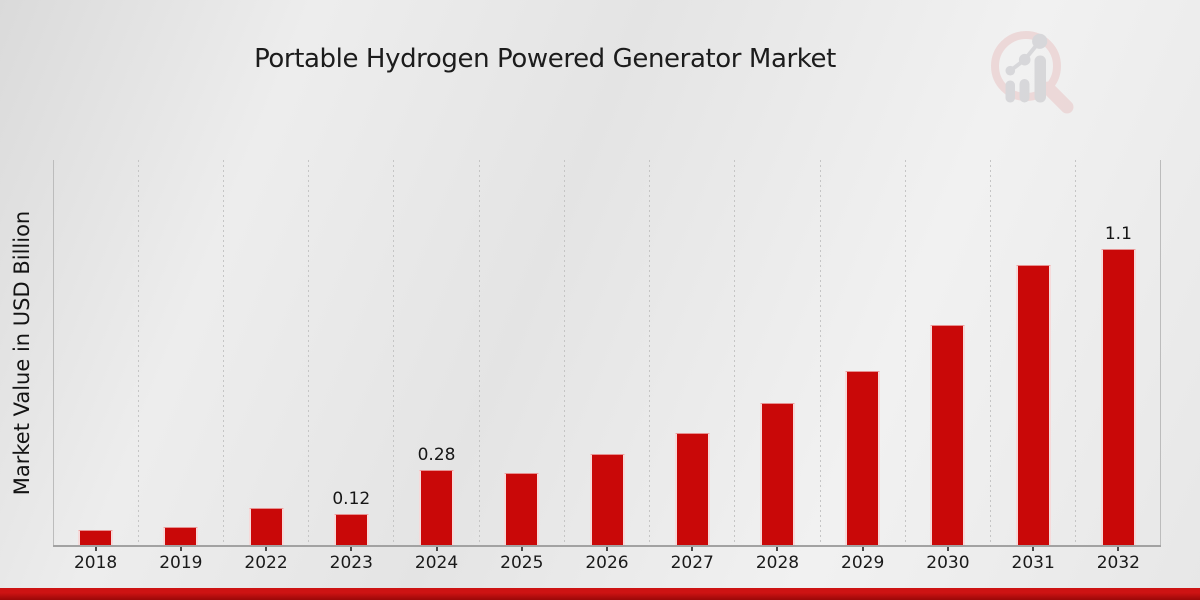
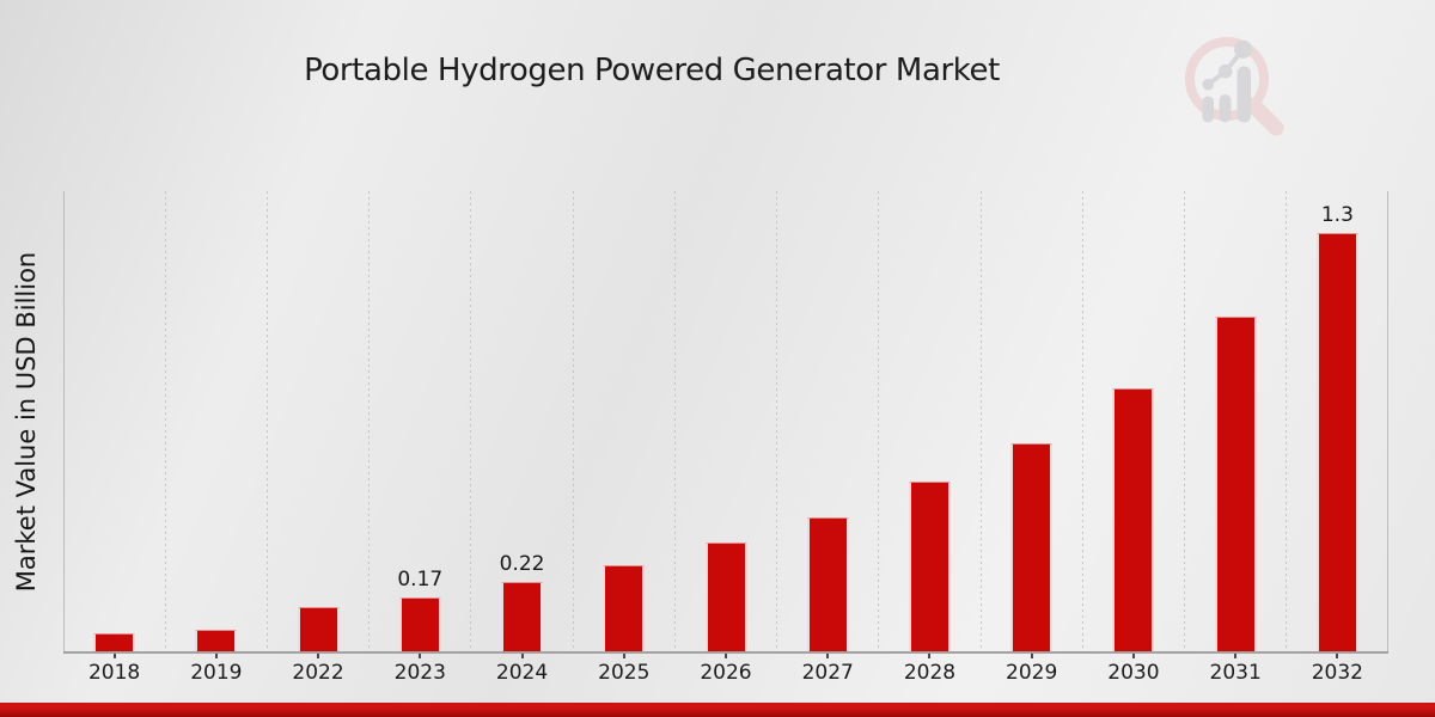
2023: 0.12 -> 0.17
2024: 0.28 -> 0.22
2032: 1.1 -> 1.3
